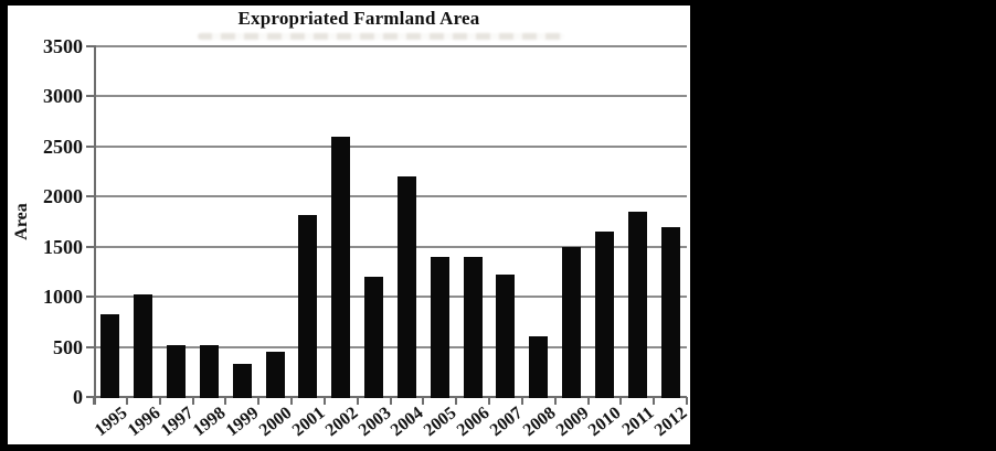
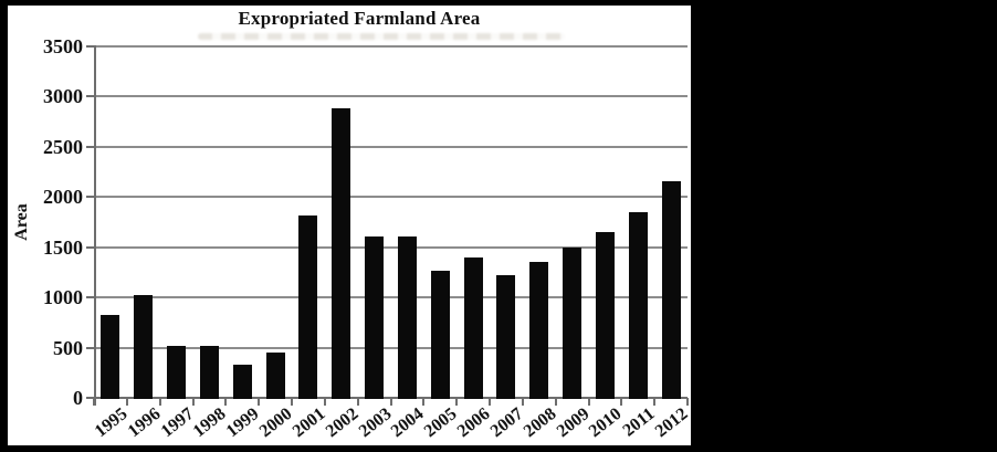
2002: 2600 -> 2900
2003: 1200 -> 1600
2004: 2200 -> 1600
2005: 1400 -> 1300
2008: 600 -> 1400
2012: 1700 -> 2200
